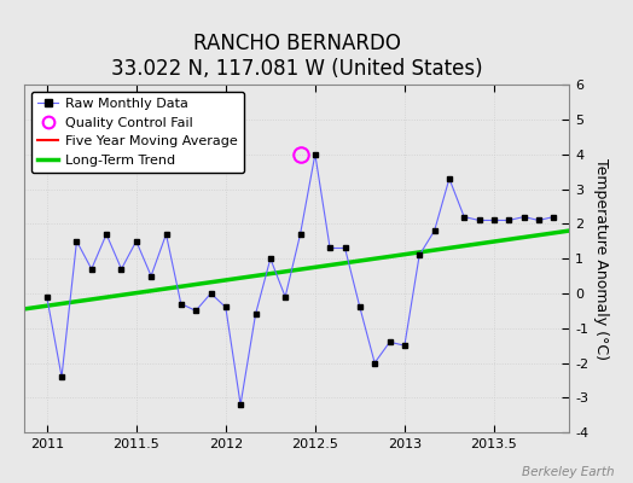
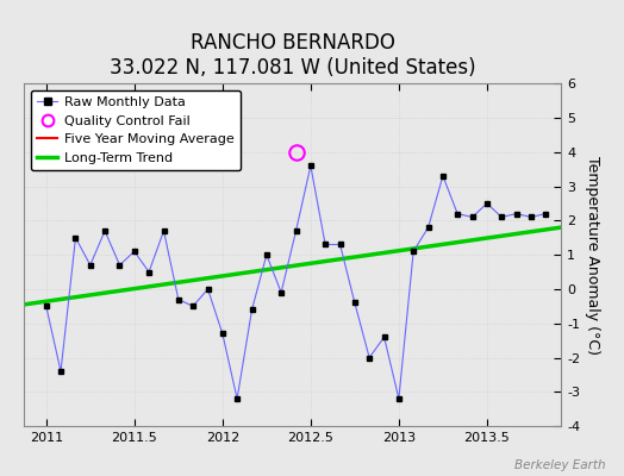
2011: -0.1 -> -0.5
2011.5: 1.5 -> 1.1
2012: -0.4 -> -1.3
2012.5: 4.0 -> 3.6
2013: -1.5 -> -3.2
2013.5: 2.1 -> 2.5
